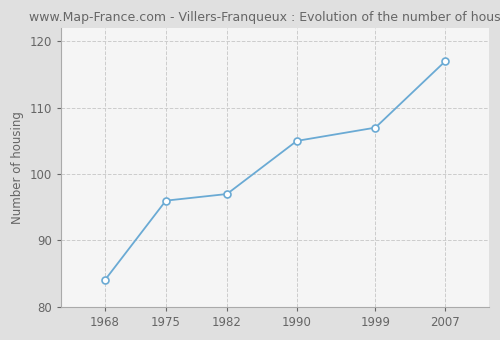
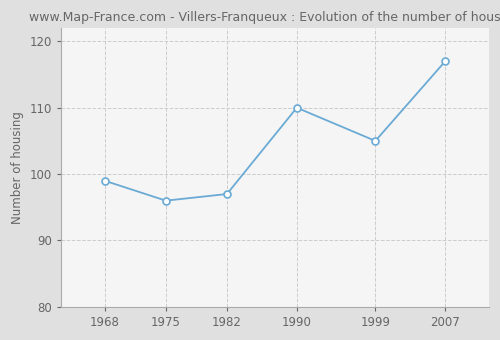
1968: 84 -> 99
1990: 105 -> 110
1999: 107 -> 105
